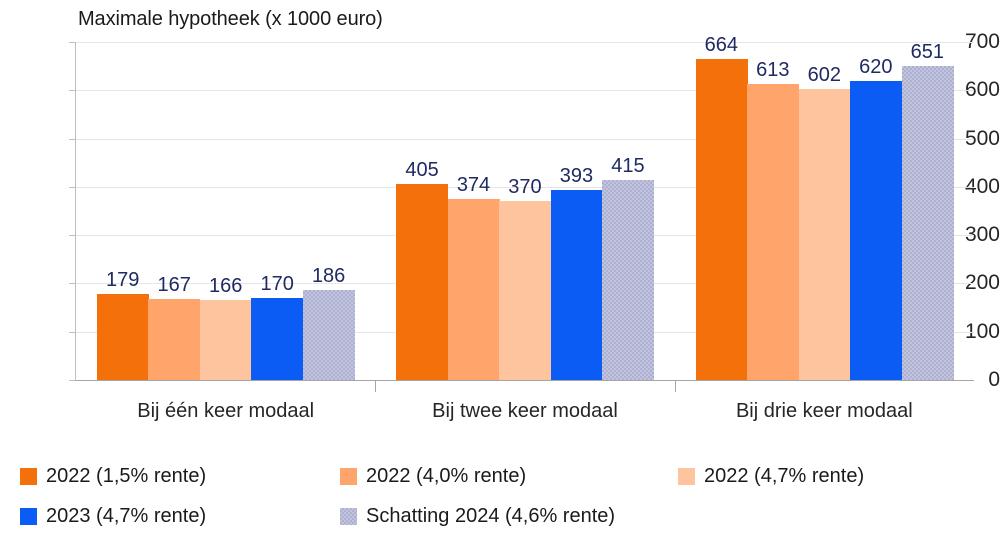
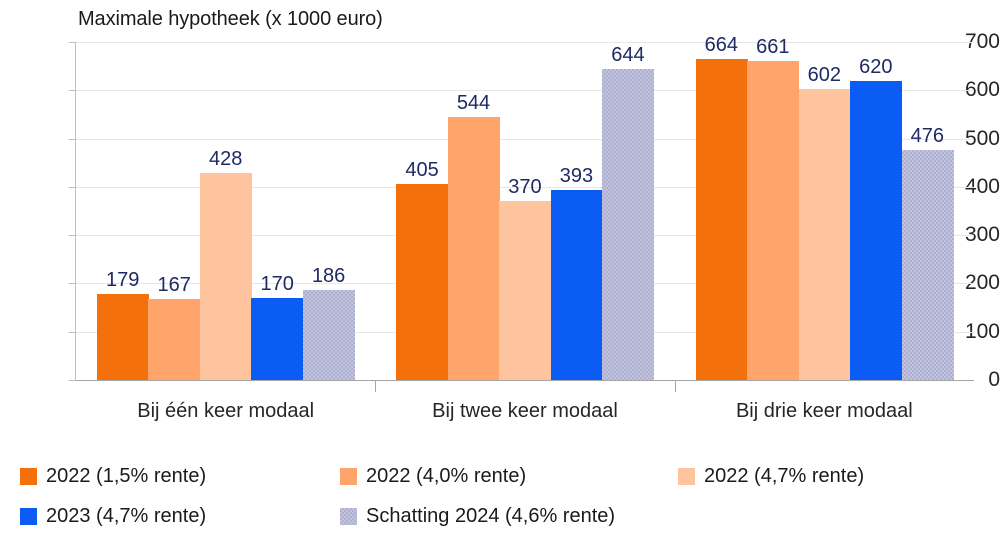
2022 (4,7% rente)/Bij één keer modaal: 166 -> 428
2022 (4,0% rente)/Bij twee keer modaal: 374 -> 544
Schatting 2024 (4,6% rente)/Bij twee keer modaal: 415 -> 644
2022 (4,0% rente)/Bij drie keer modaal: 613 -> 661
Schatting 2024 (4,6% rente)/Bij drie keer modaal: 651 -> 476
